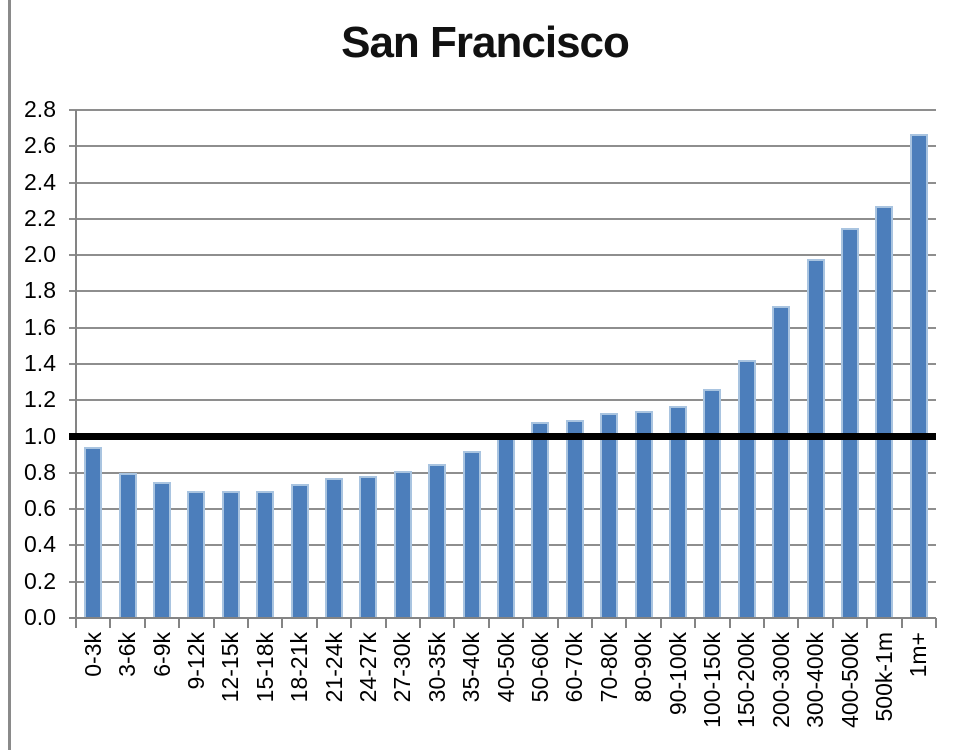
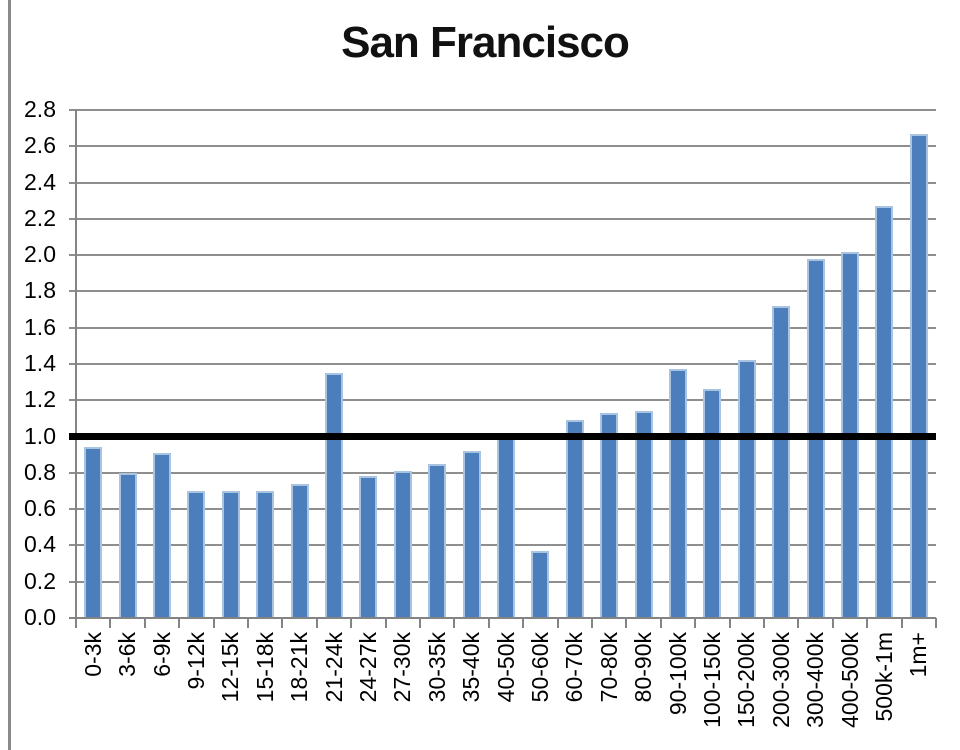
6-9k: 0.75 -> 0.91
21-24k: 0.77 -> 1.35
50-60k: 1.08 -> 0.37
90-100k: 1.17 -> 1.37
400-500k: 2.15 -> 2.02
